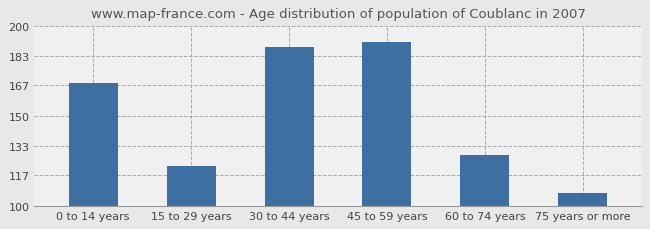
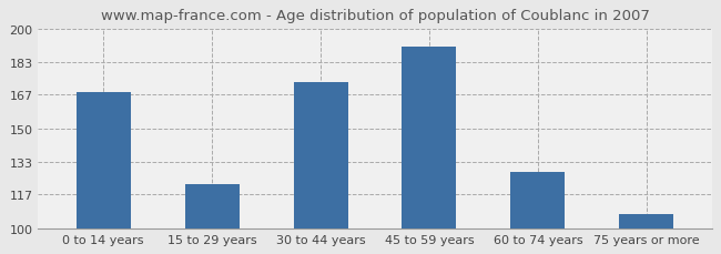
30 to 44 years: 188 -> 173
